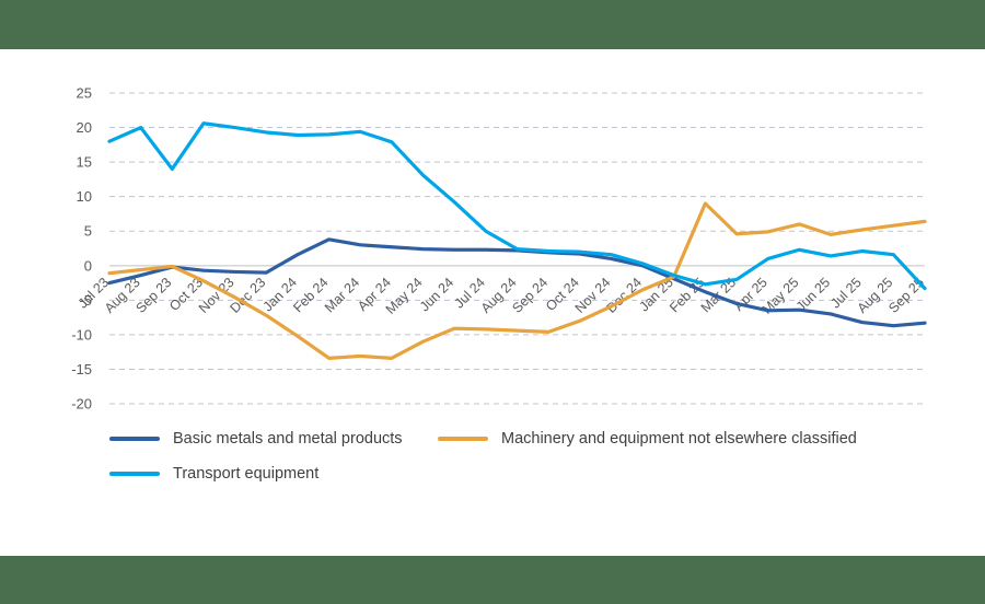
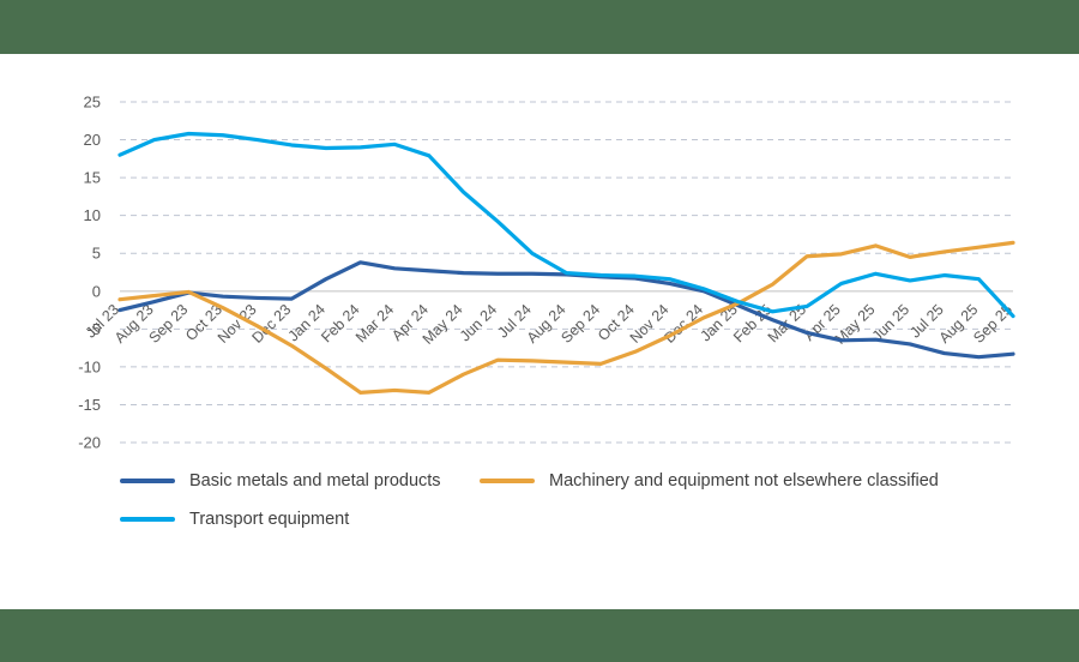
Transport equipment/Sep 23: 14 -> 21
Machinery and equipment not elsewhere classified/Feb 25: 9 -> 1
